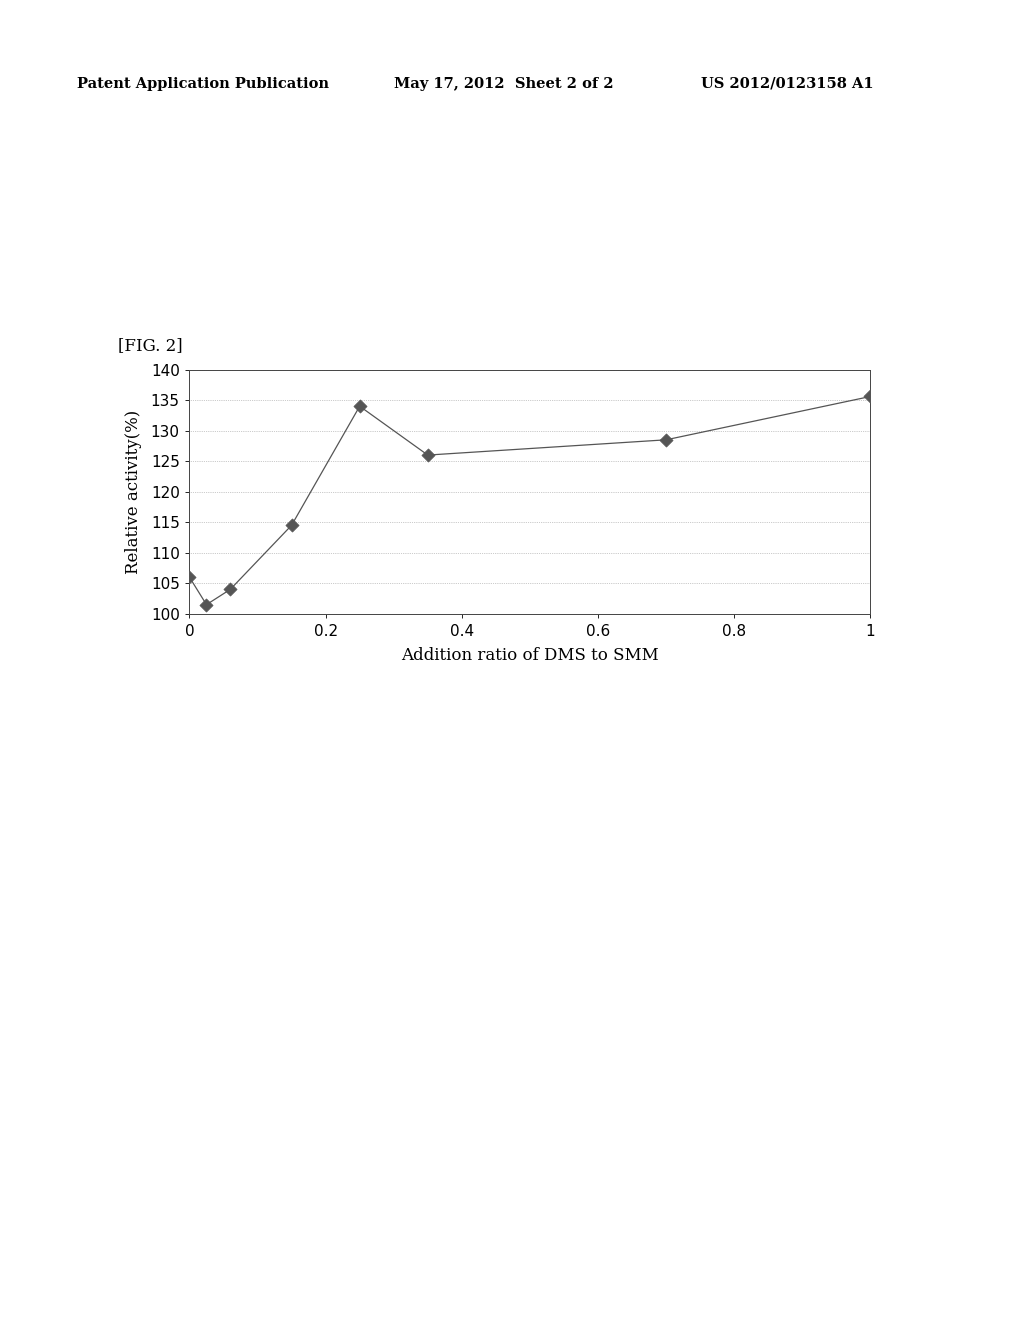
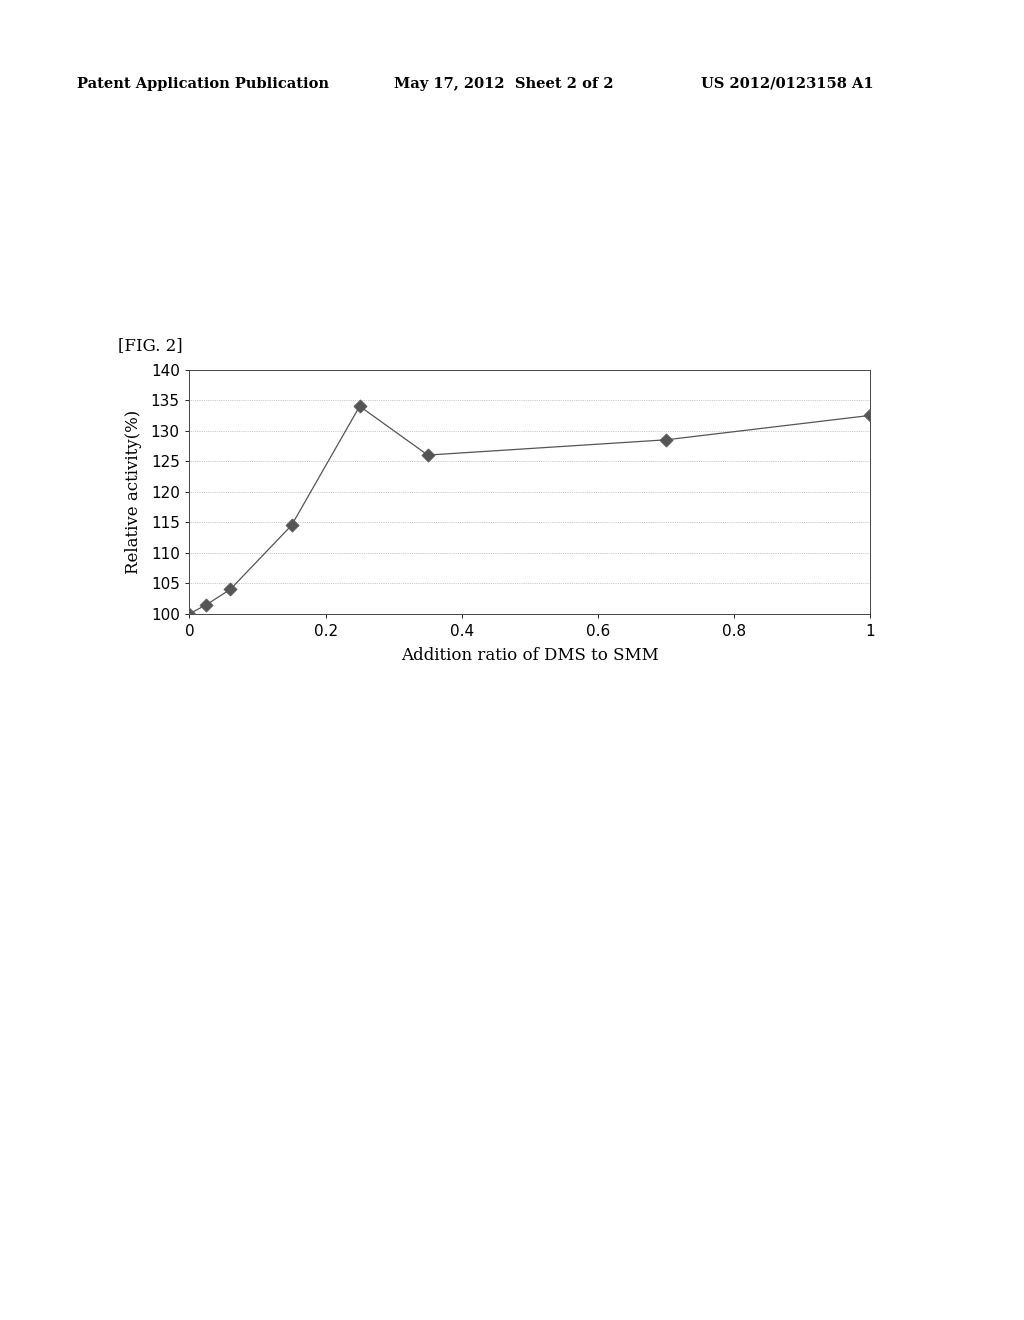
0: 106.0 -> 100.0
1: 135.6 -> 132.5
